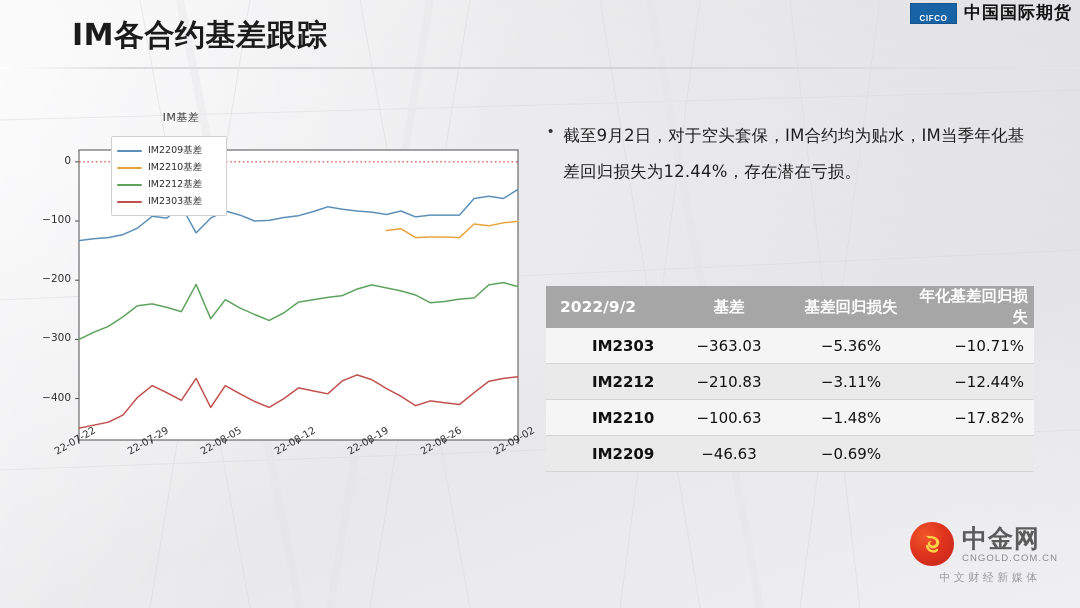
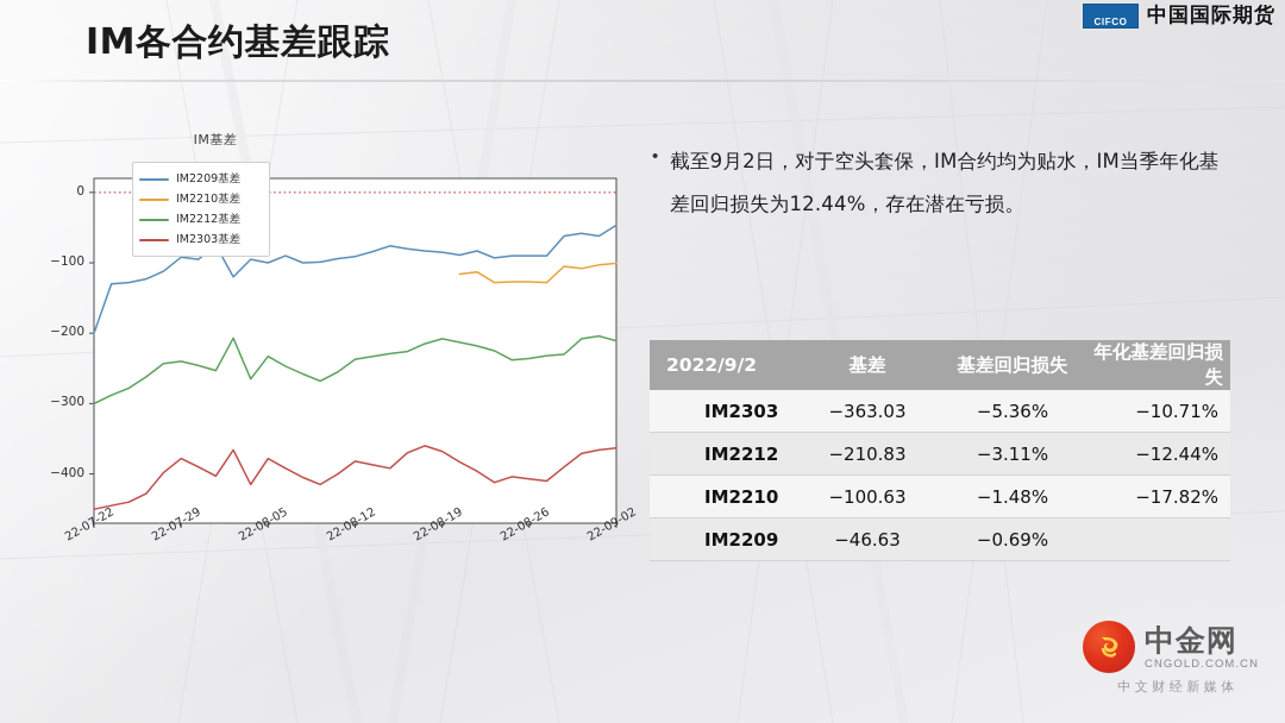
IM2209基差/22-07-22: -130 -> -200
IM2209基差/22-08-05: -80 -> -100
